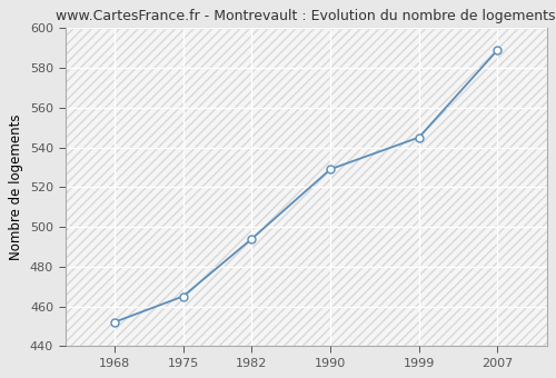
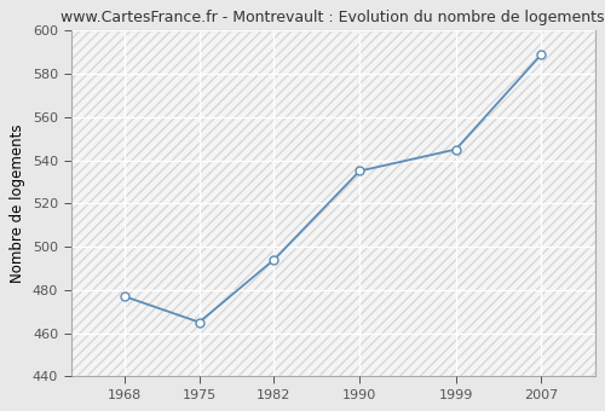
1968: 452 -> 477
1990: 529 -> 535
